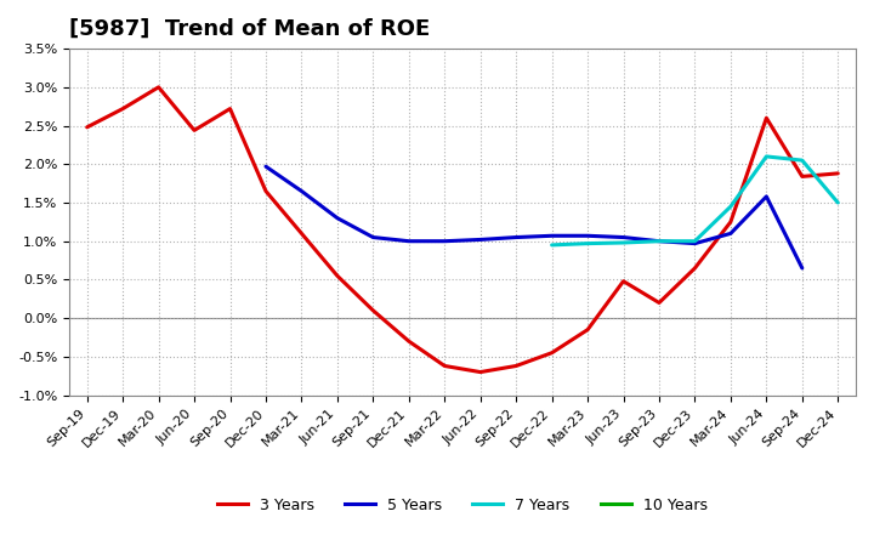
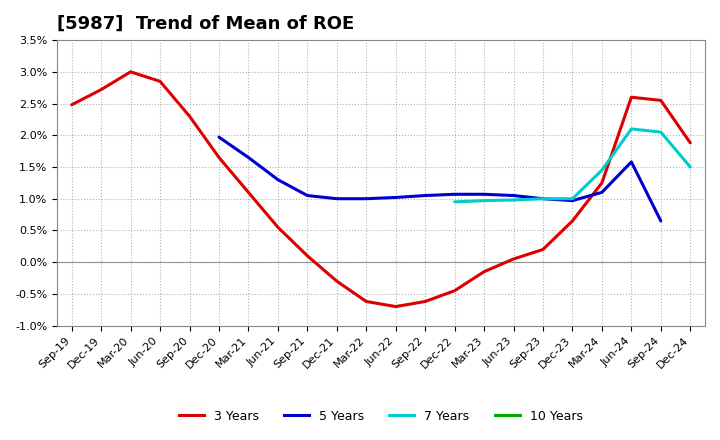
3 Years/Jun-20: 2.44% -> 2.85%
3 Years/Sep-20: 2.72% -> 2.30%
3 Years/Jun-23: 0.48% -> 0.05%
3 Years/Sep-24: 1.84% -> 2.55%
